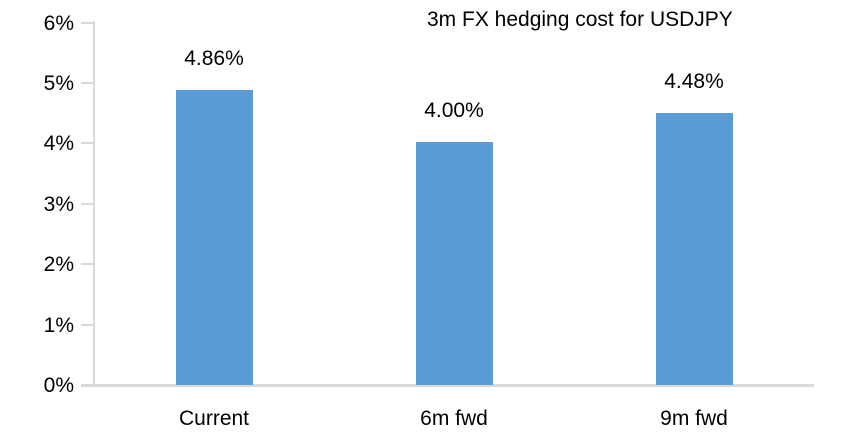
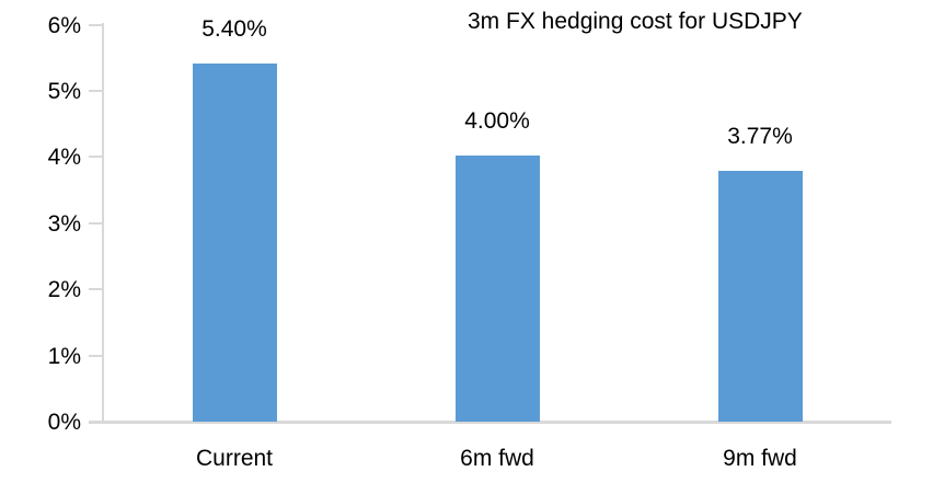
Current: 4.86% -> 5.40%
9m fwd: 4.48% -> 3.77%
